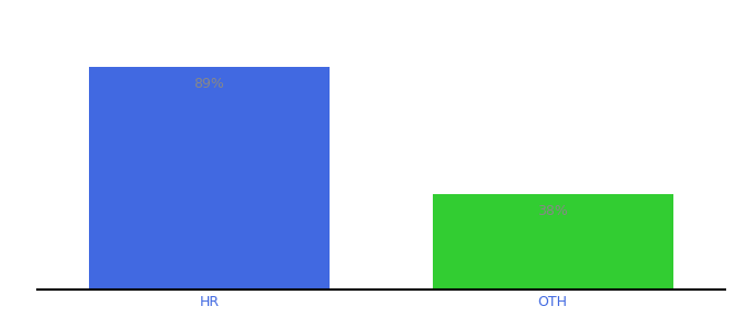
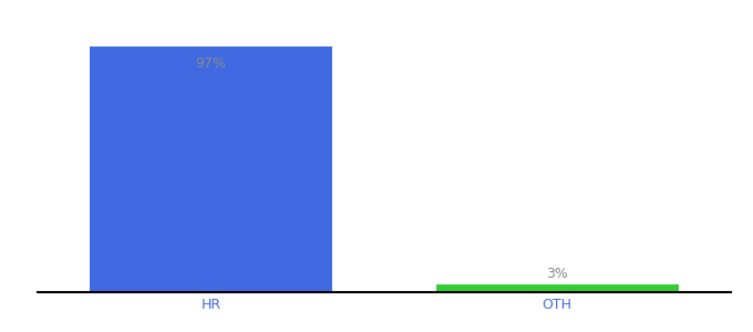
HR: 89% -> 97%
OTH: 38% -> 3%
